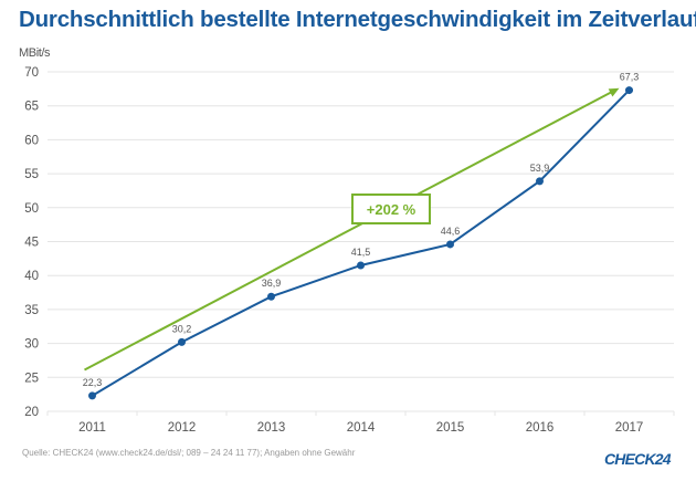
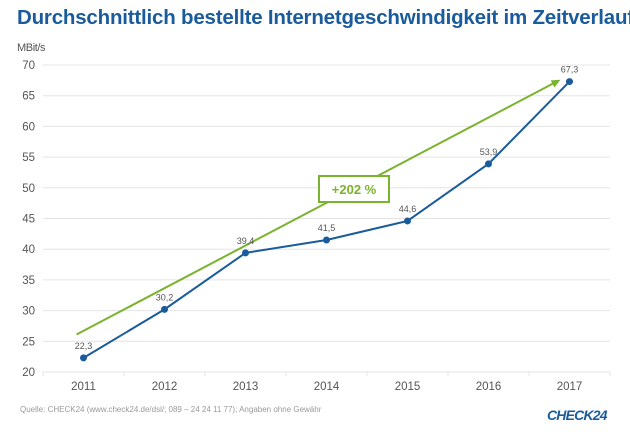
2013: 36,9 -> 39,4
